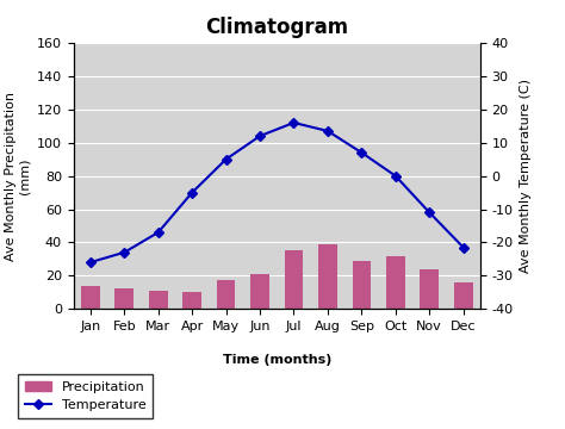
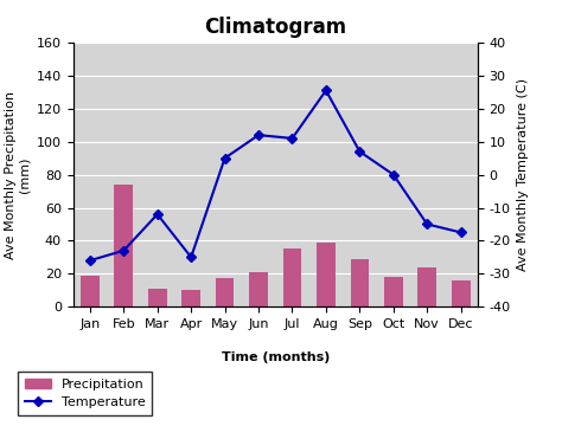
Precipitation/Jan: 14 -> 19
Precipitation/Feb: 12 -> 74
Temperature/Mar: -17.0 -> -12.0
Temperature/Apr: -5.0 -> -25.0
Temperature/Jul: 16.0 -> 11.0
Temperature/Aug: 13.5 -> 25.5
Precipitation/Oct: 32 -> 18
Temperature/Nov: -11.0 -> -15.0
Temperature/Dec: -21.5 -> -17.5
